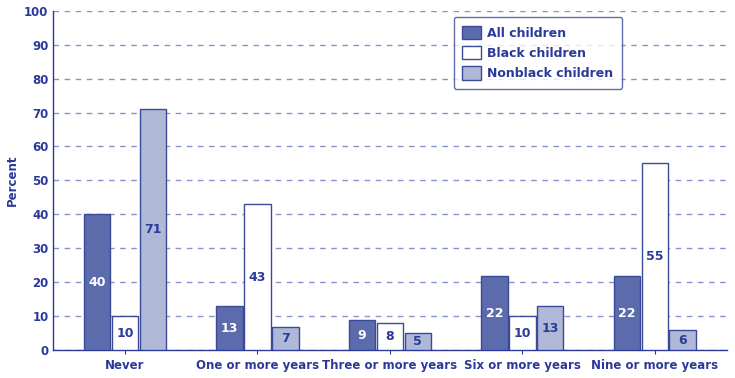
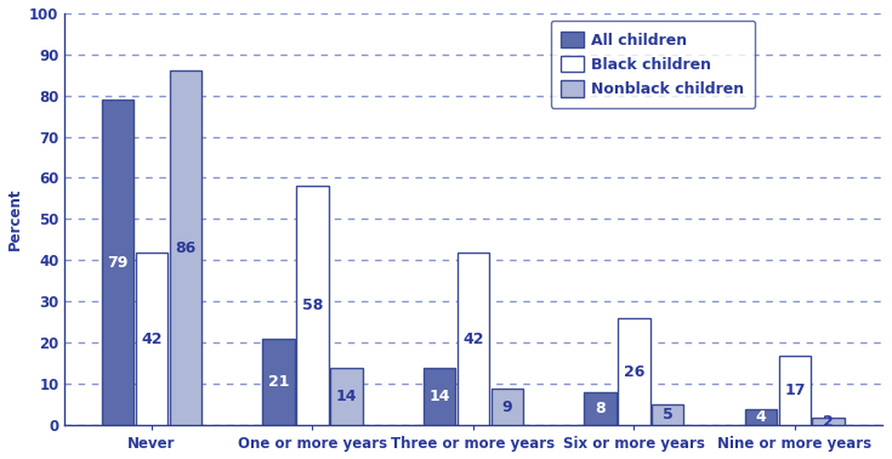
All children/Never: 40 -> 79
Black children/Never: 10 -> 42
Nonblack children/Never: 71 -> 86
All children/One or more years: 13 -> 21
Black children/One or more years: 43 -> 58
Nonblack children/One or more years: 7 -> 14
All children/Three or more years: 9 -> 14
Black children/Three or more years: 8 -> 42
Nonblack children/Three or more years: 5 -> 9
All children/Six or more years: 22 -> 8
Black children/Six or more years: 10 -> 26
Nonblack children/Six or more years: 13 -> 5
All children/Nine or more years: 22 -> 4
Black children/Nine or more years: 55 -> 17
Nonblack children/Nine or more years: 6 -> 2
